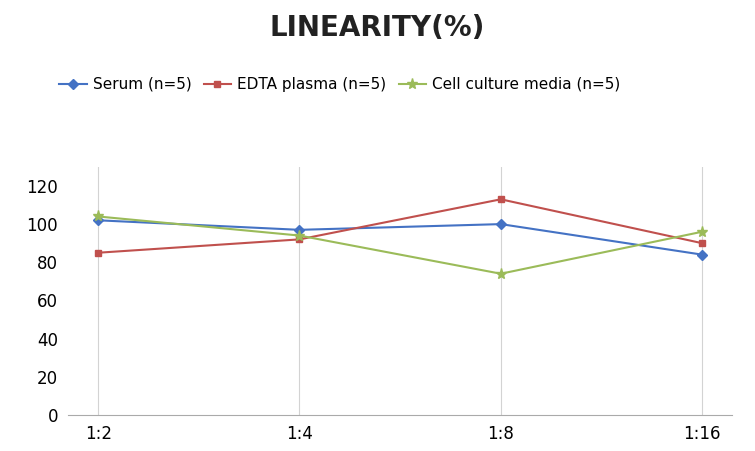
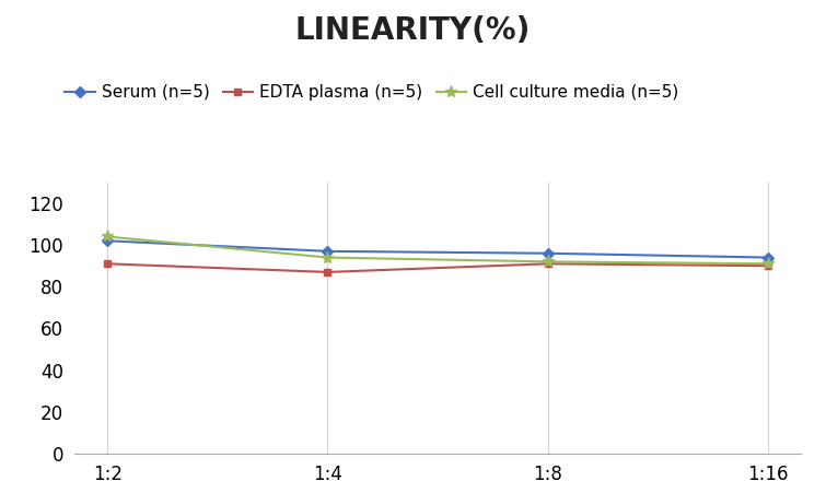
EDTA plasma (n=5)/1:2: 85 -> 91
EDTA plasma (n=5)/1:4: 92 -> 87
Serum (n=5)/1:8: 100 -> 96
EDTA plasma (n=5)/1:8: 113 -> 91
Cell culture media (n=5)/1:8: 74 -> 92
Serum (n=5)/1:16: 84 -> 94
Cell culture media (n=5)/1:16: 96 -> 91
